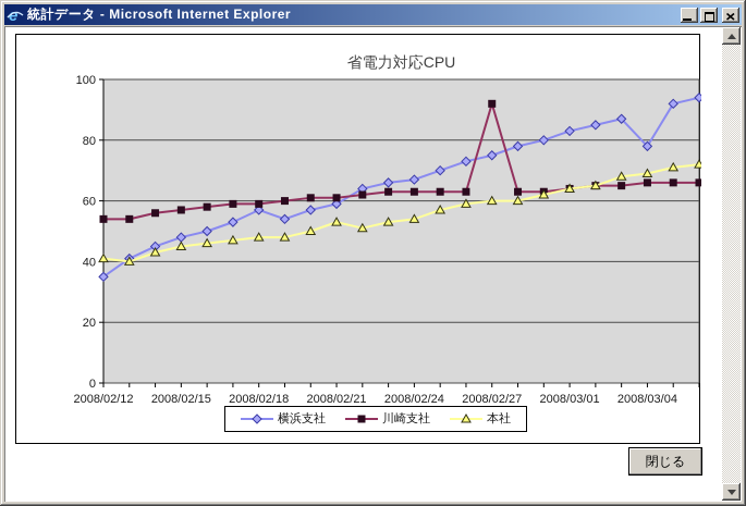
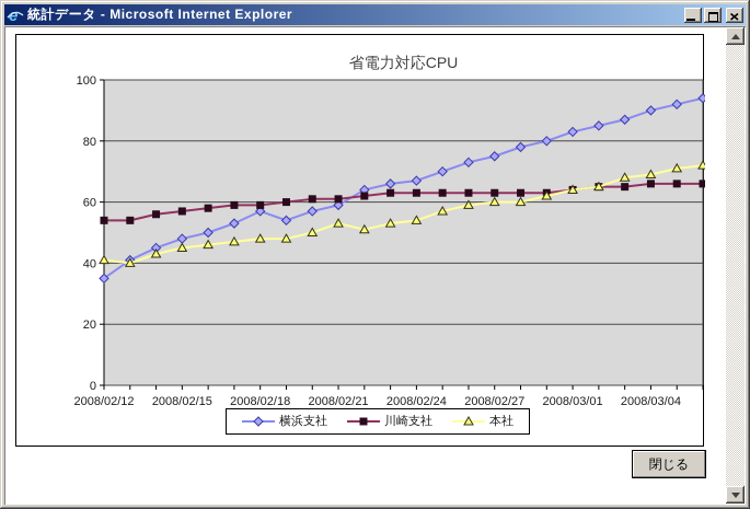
川崎支社/2008/02/27: 92 -> 63
横浜支社/2008/03/04: 78 -> 90
